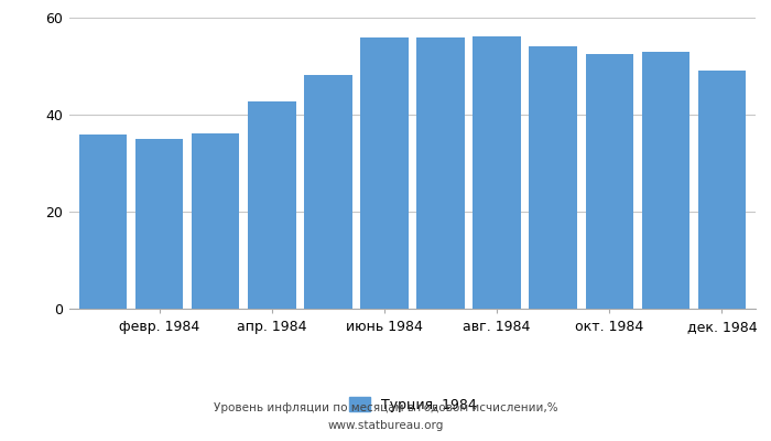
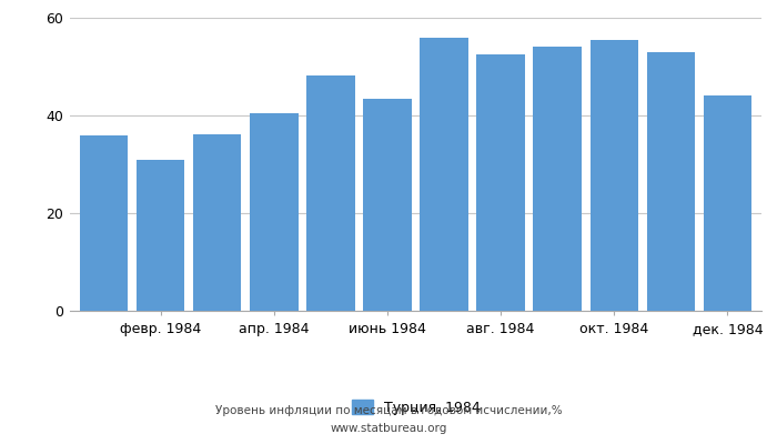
февр. 1984: 35.0 -> 31.0
апр. 1984: 42.8 -> 40.5
июнь 1984: 56.0 -> 43.5
авг. 1984: 56.2 -> 52.5
окт. 1984: 52.4 -> 55.5
дек. 1984: 49.2 -> 44.0
